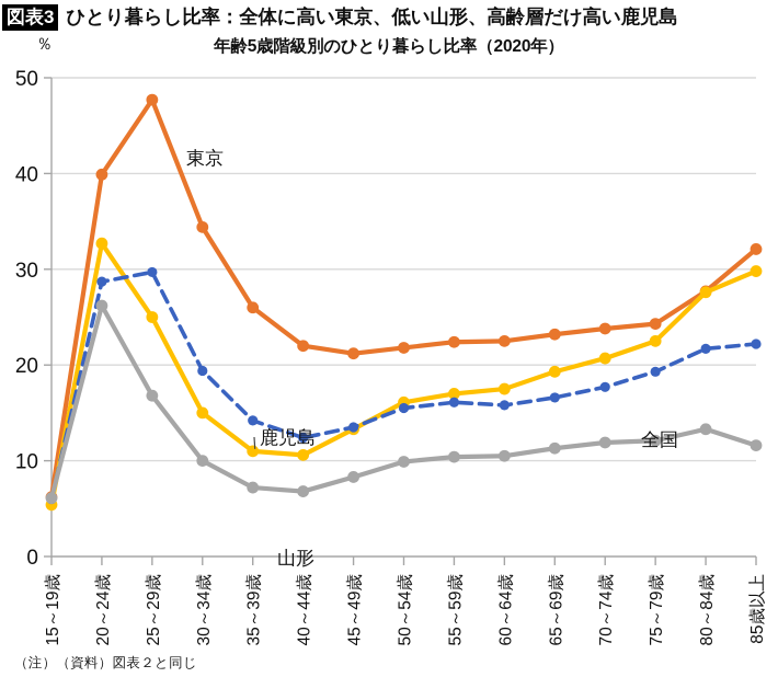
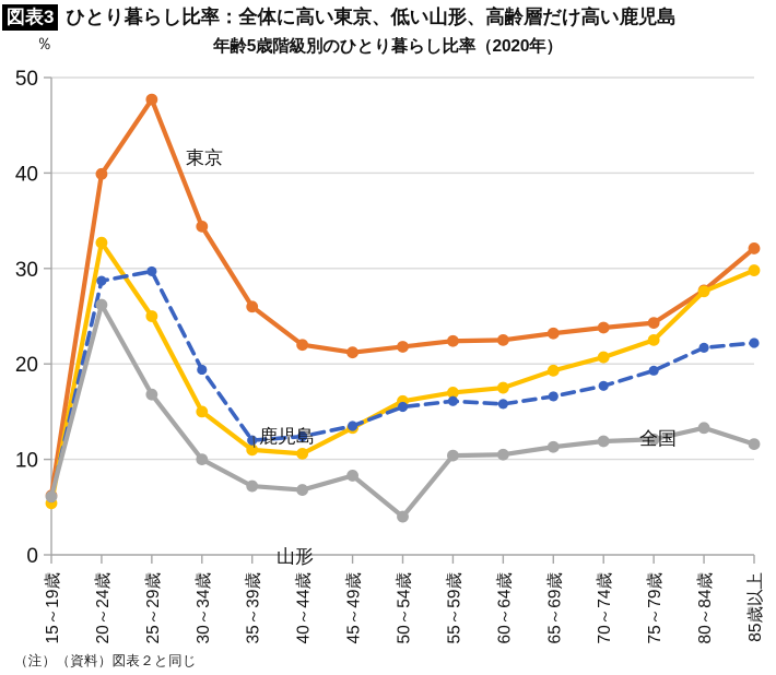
全国/35～39歳: 14 -> 12
山形/50～54歳: 10 -> 4
